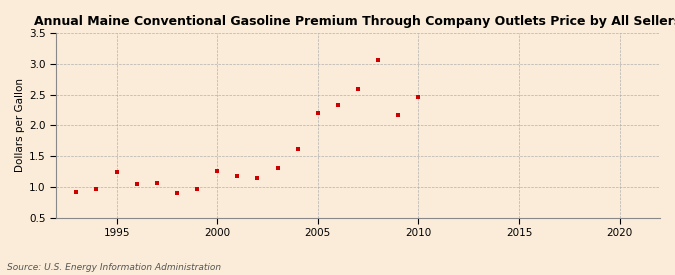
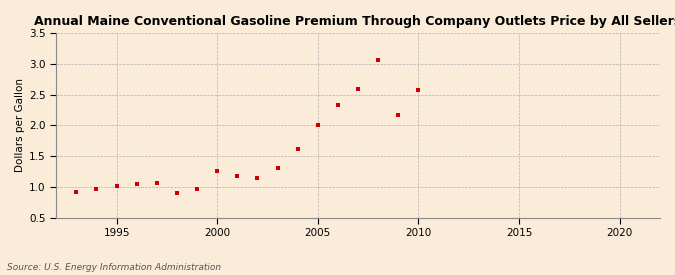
1995: 1.24 -> 1.02
2005: 2.20 -> 2.01
2010: 2.46 -> 2.57
